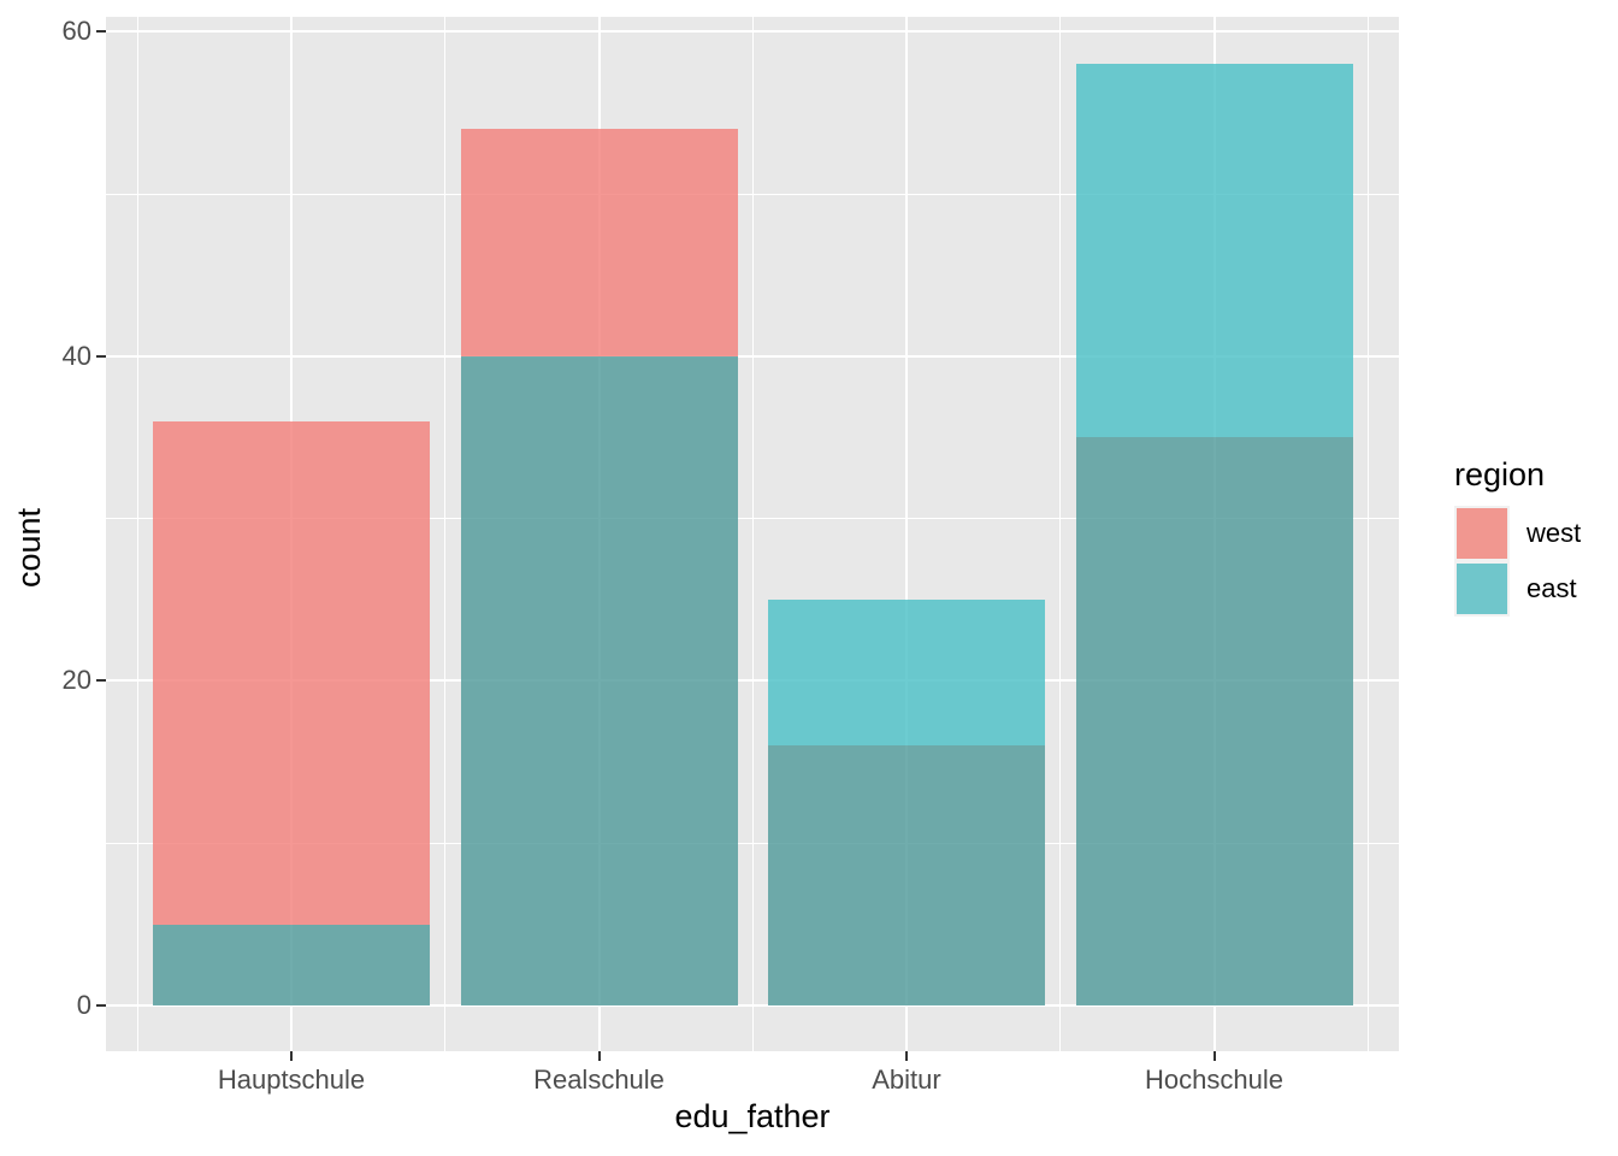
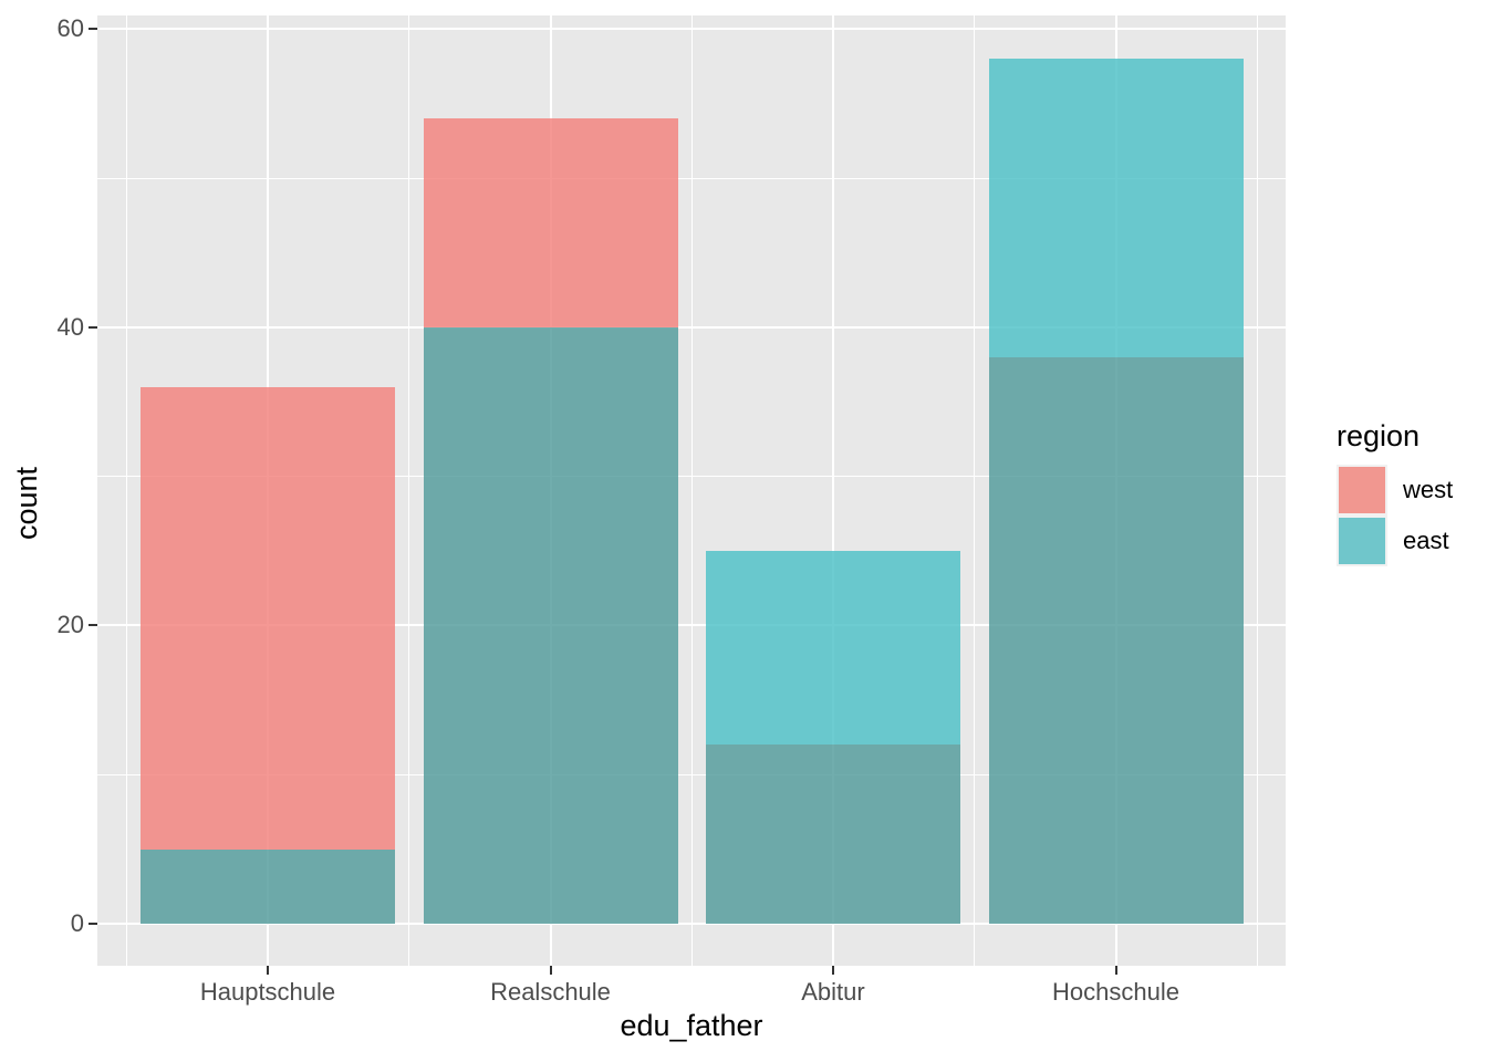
west/Abitur: 16 -> 12
west/Hochschule: 35 -> 38
